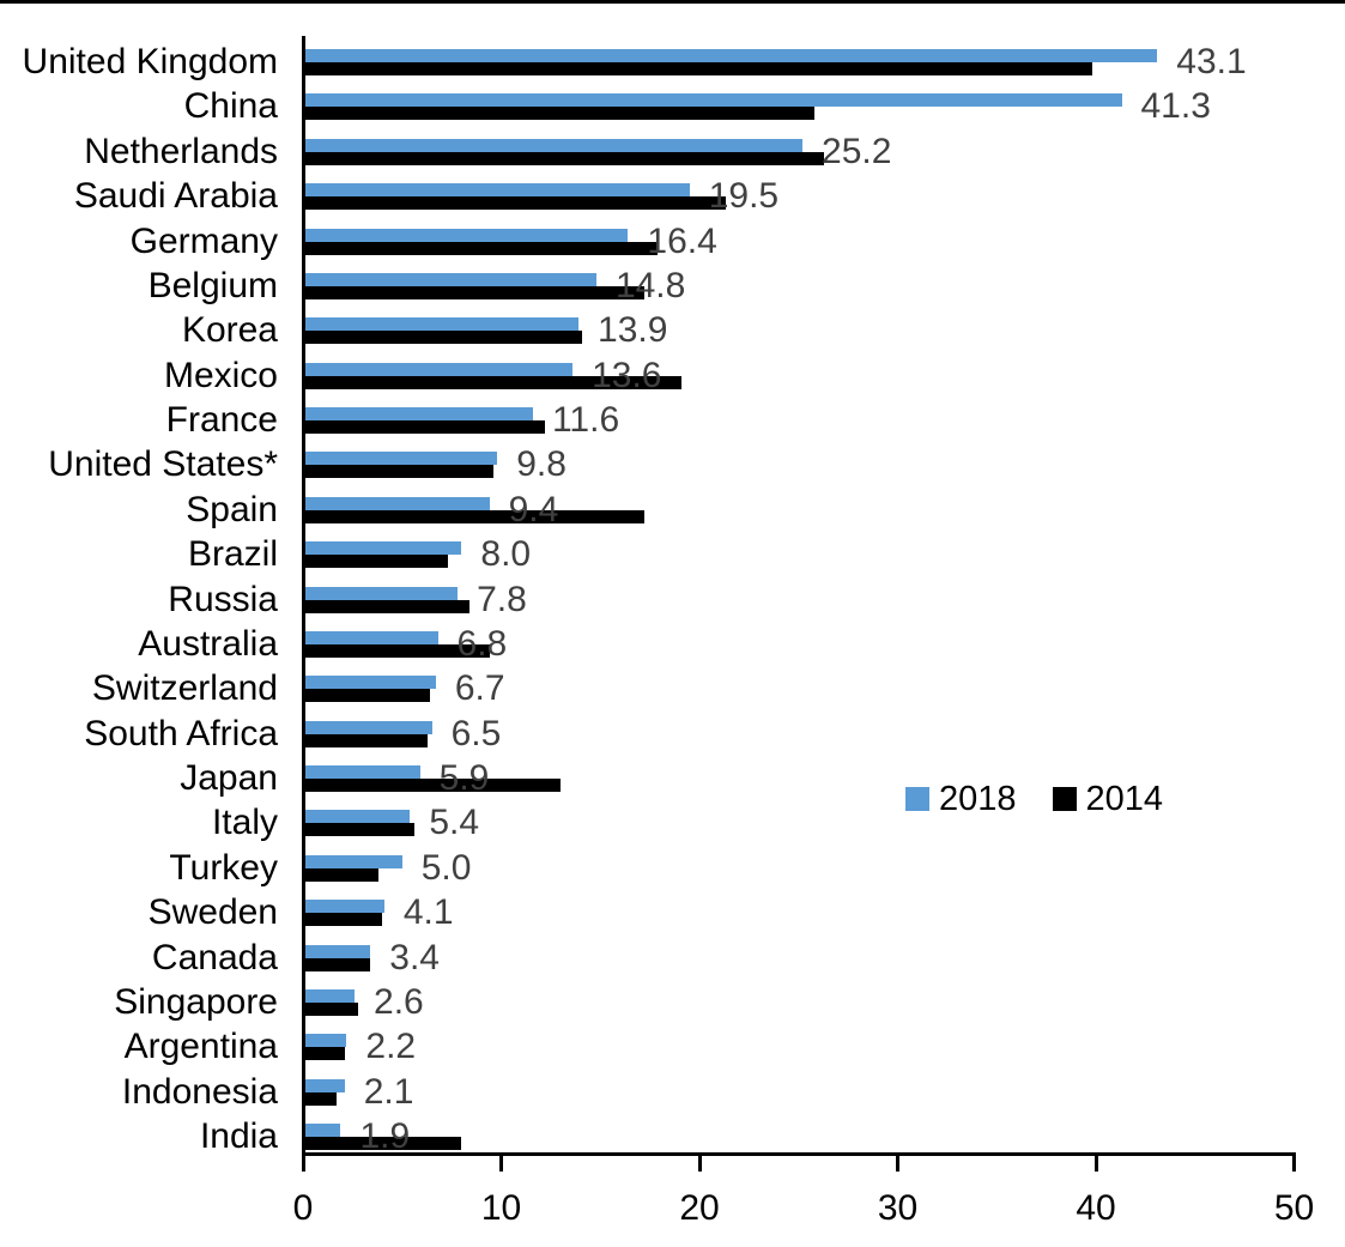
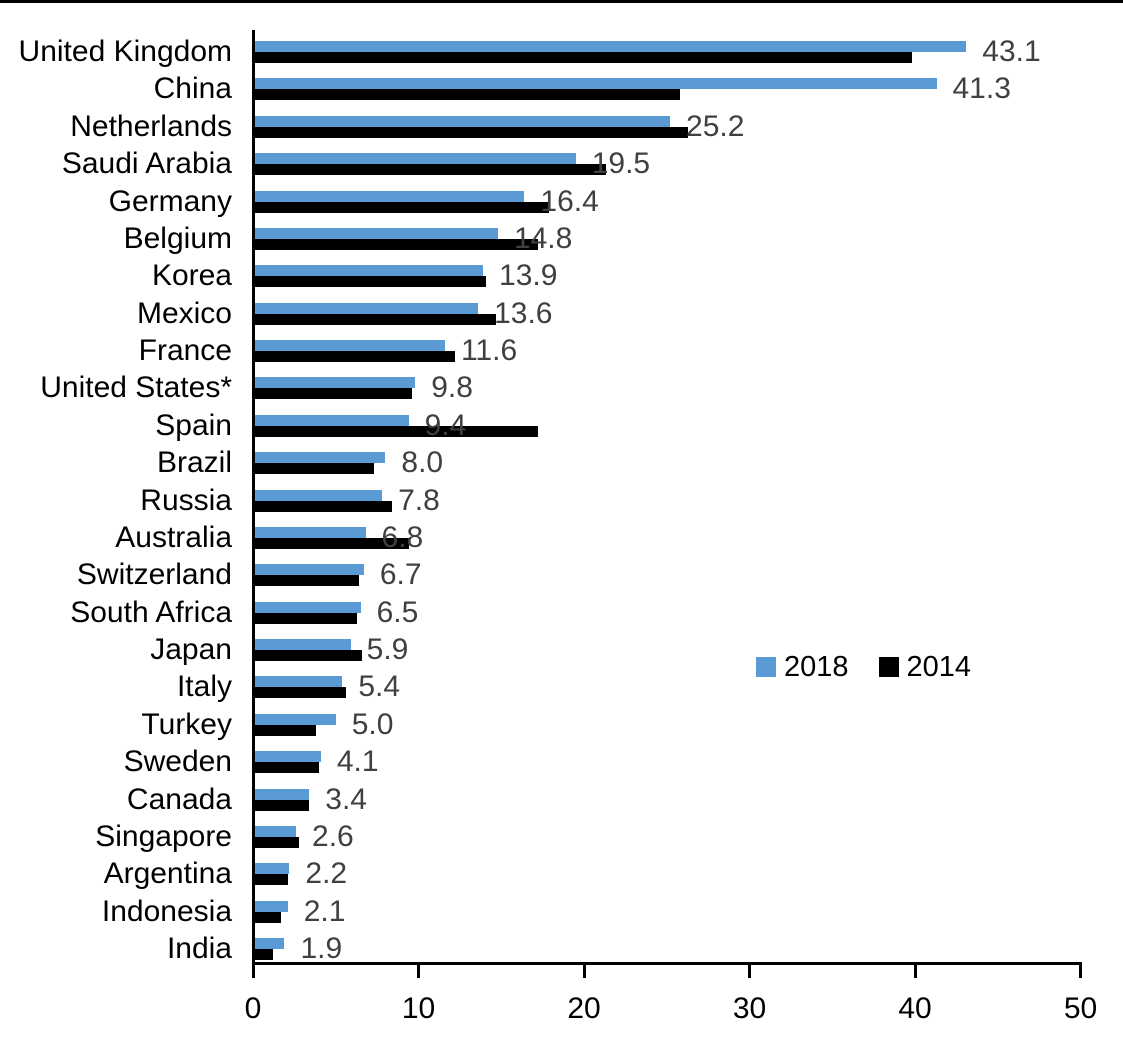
2014/Mexico: 19.1 -> 14.7
2014/Japan: 13.0 -> 6.6
2014/India: 8.0 -> 1.2
